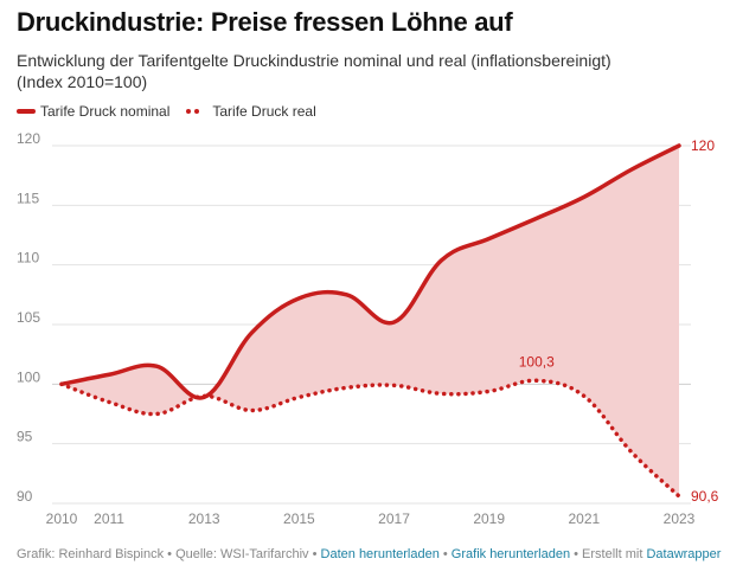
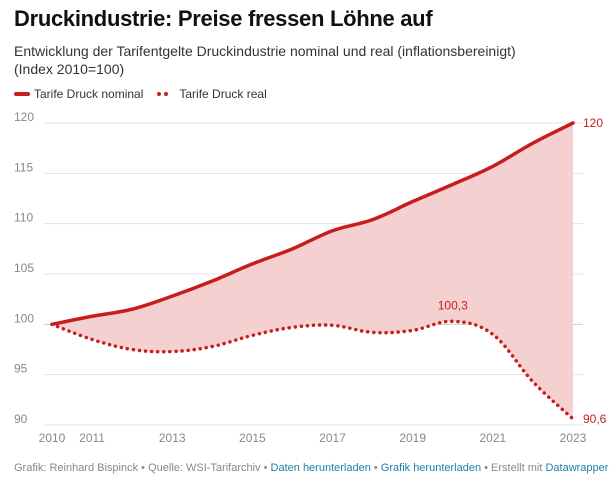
Tarife Druck nominal/2013: 98.9 -> 102.8
Tarife Druck real/2013: 99.0 -> 97.3
Tarife Druck nominal/2015: 107.2 -> 106.0
Tarife Druck nominal/2017: 105.2 -> 109.3
